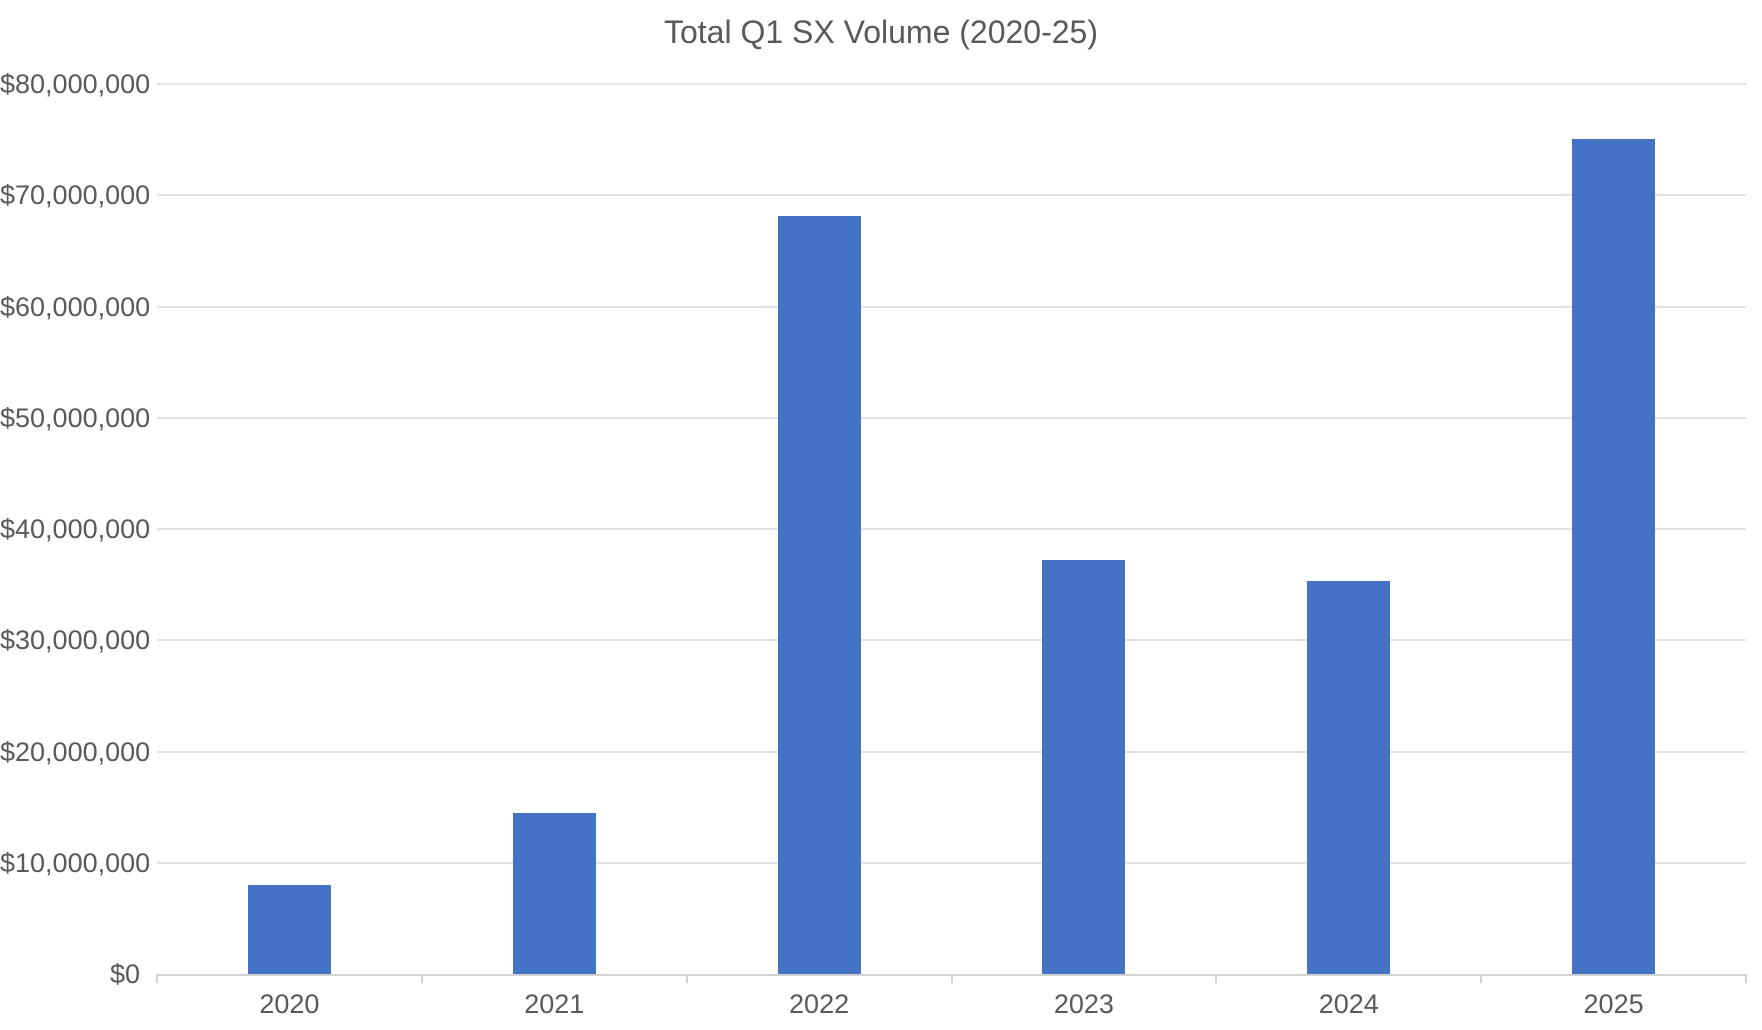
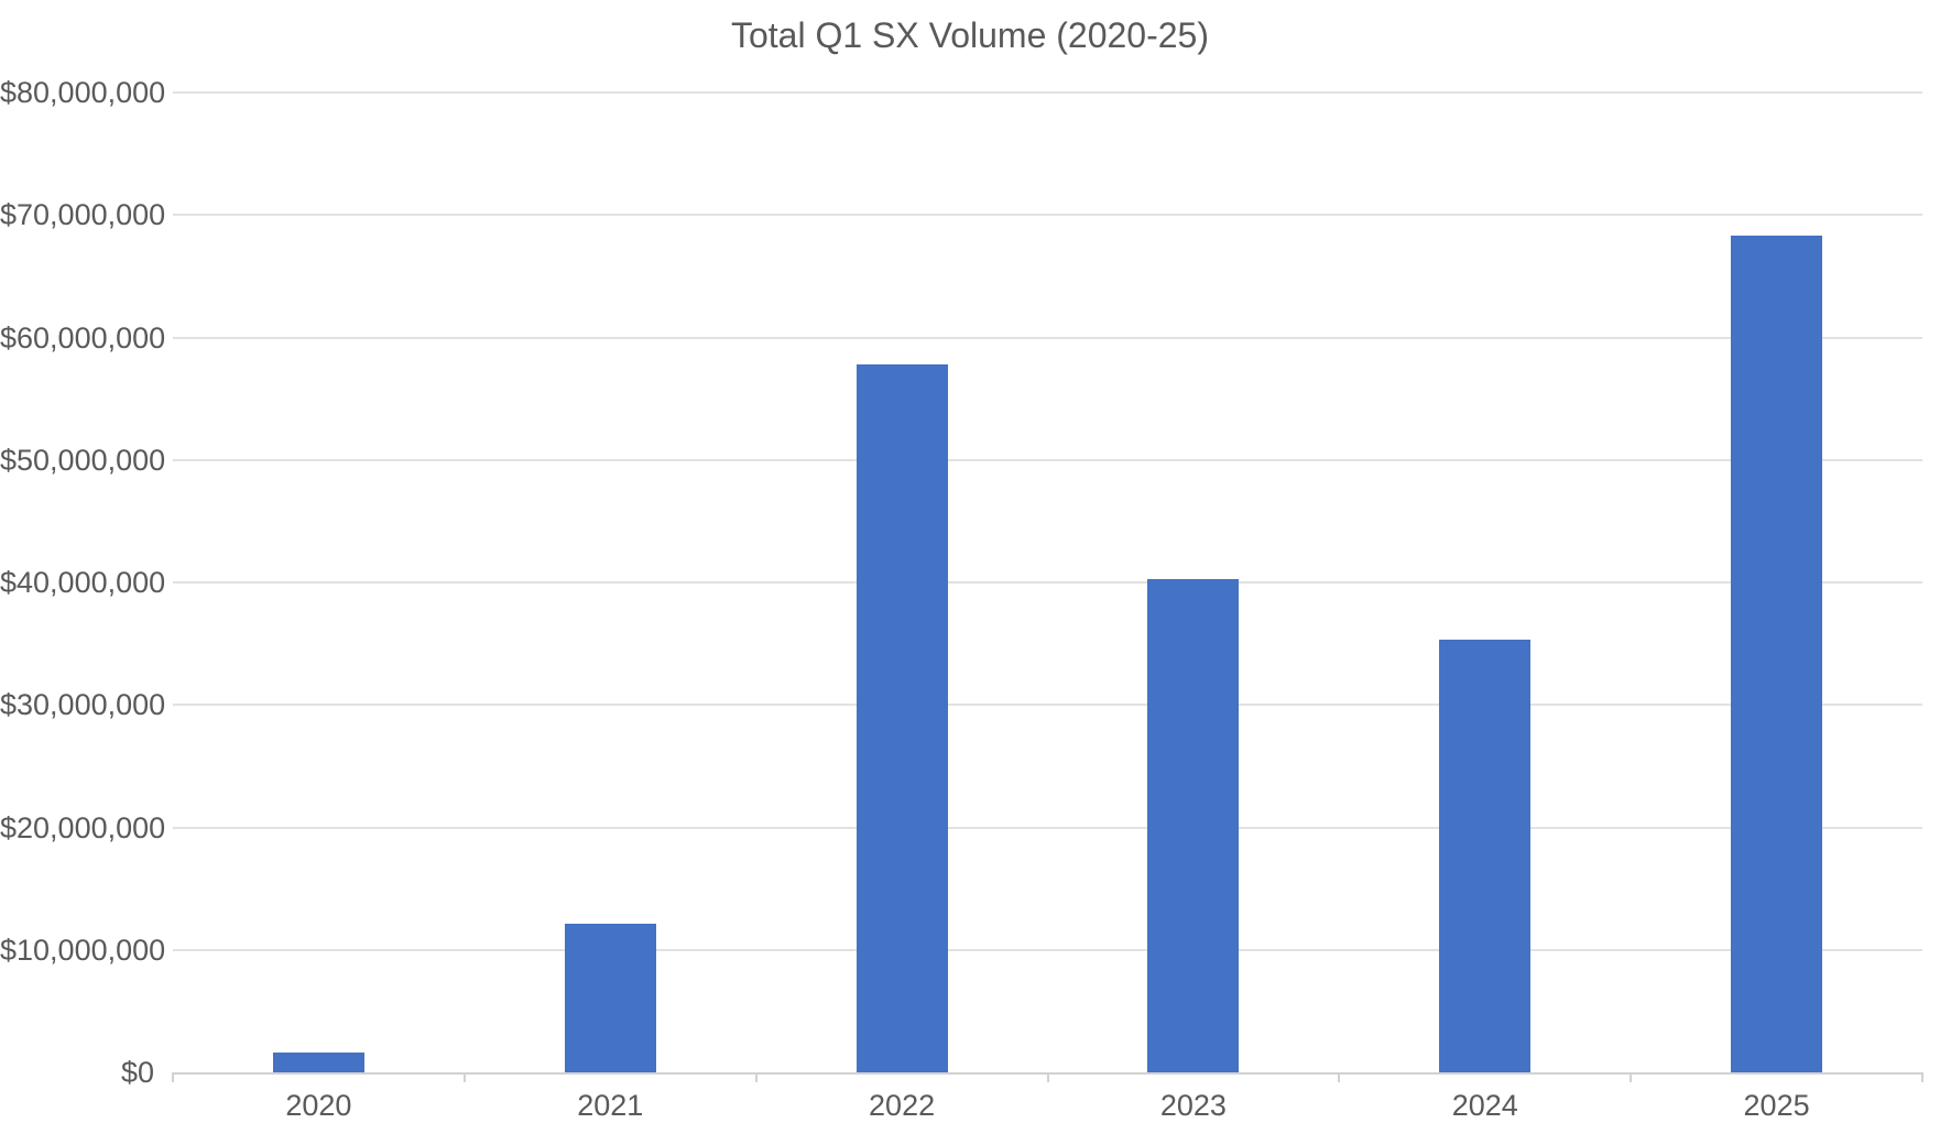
2020: $8000000 -> $1600000
2021: $14500000 -> $12100000
2022: $68100000 -> $57800000
2023: $37200000 -> $40300000
2025: $75100000 -> $68300000
